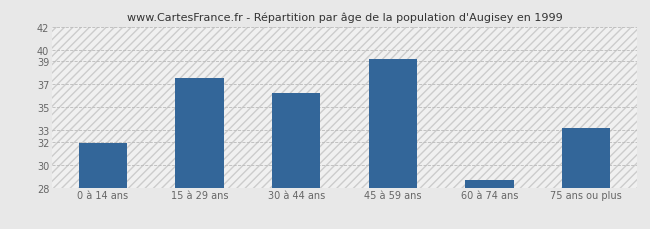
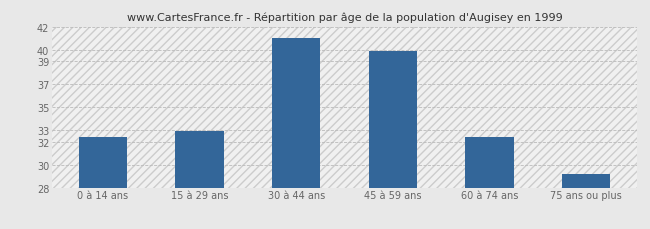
0 à 14 ans: 31.9 -> 32.4
15 à 29 ans: 37.5 -> 32.9
30 à 44 ans: 36.2 -> 41.0
45 à 59 ans: 39.2 -> 39.9
60 à 74 ans: 28.7 -> 32.4
75 ans ou plus: 33.2 -> 29.2
